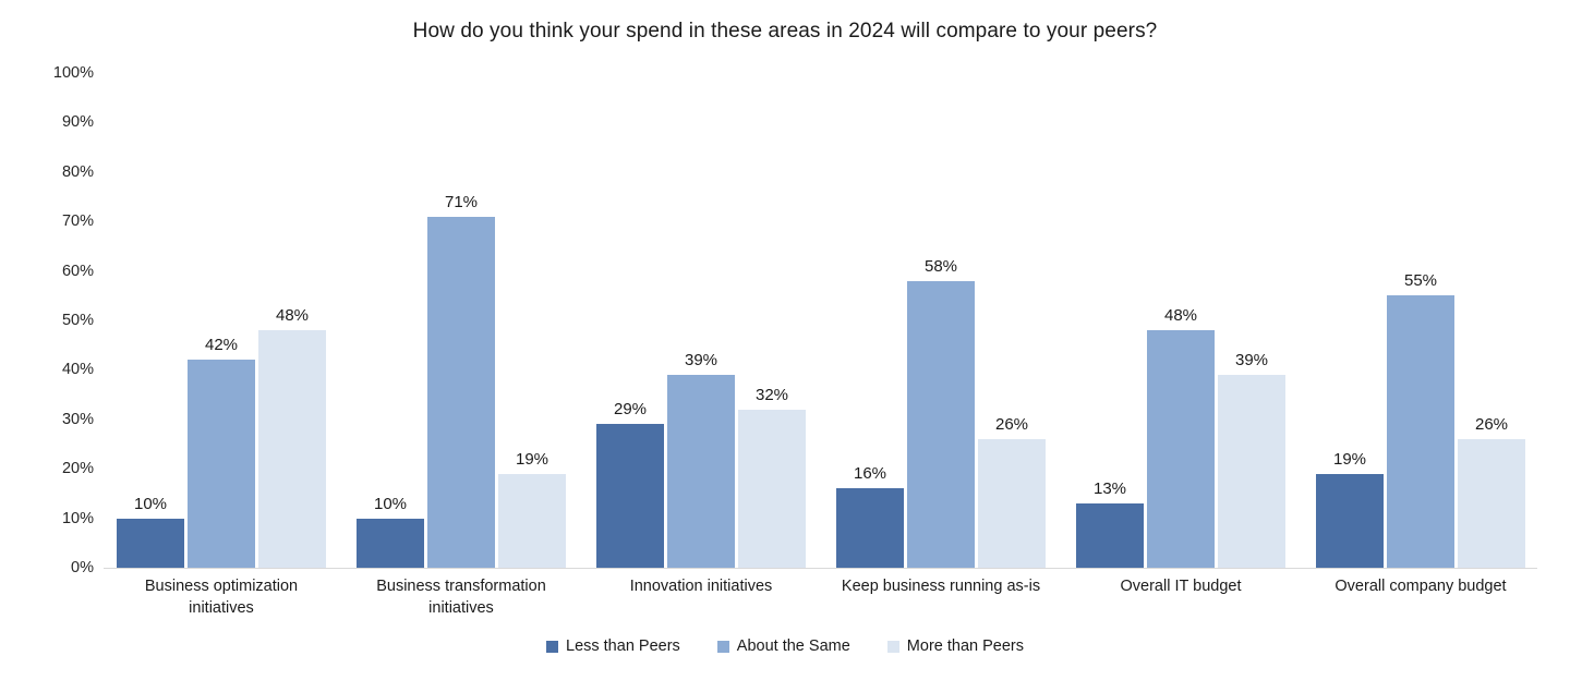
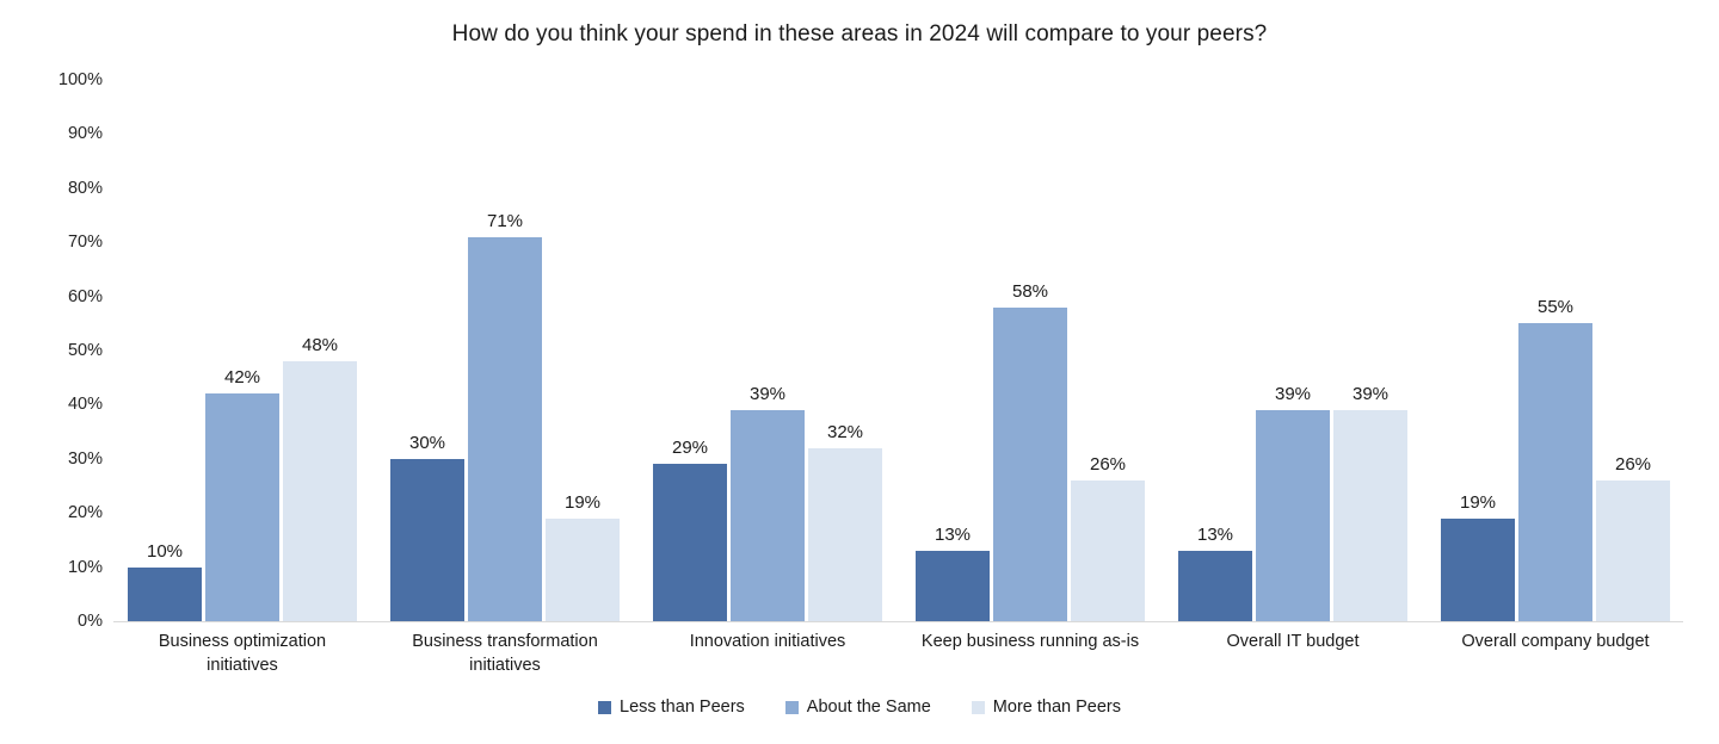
Less than Peers/Business transformation initiatives: 10% -> 30%
Less than Peers/Keep business running as-is: 16% -> 13%
About the Same/Overall IT budget: 48% -> 39%
